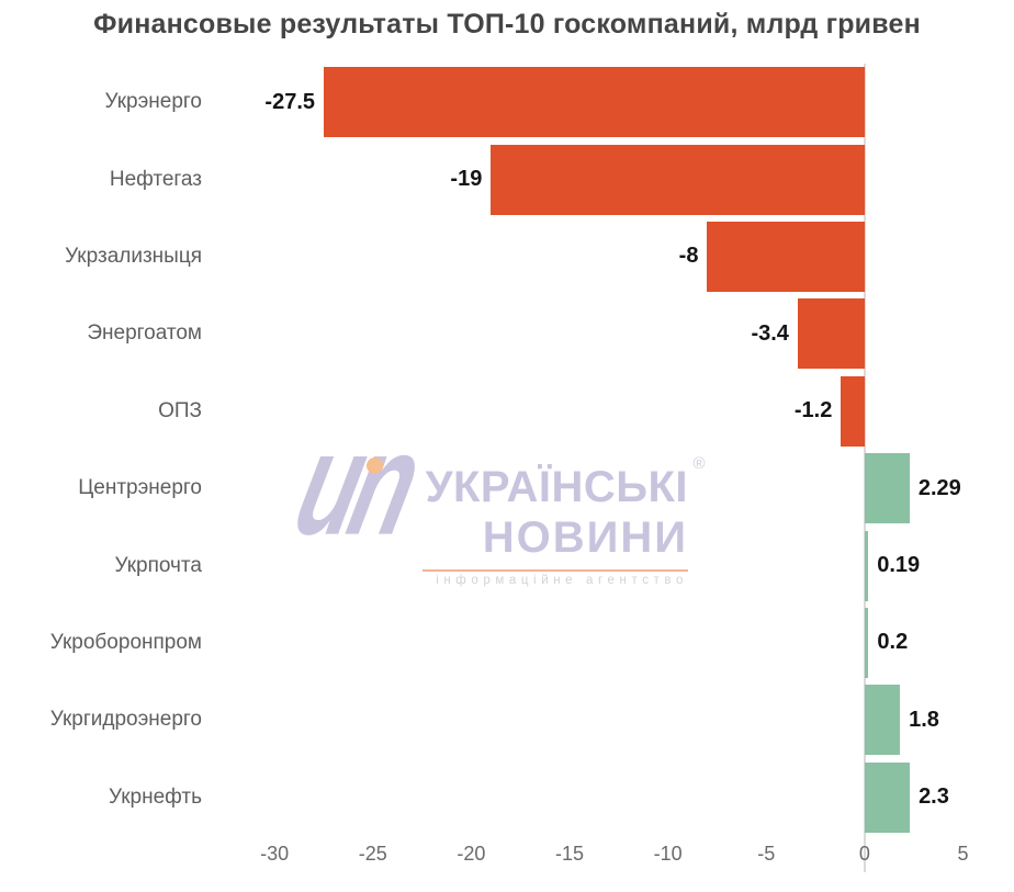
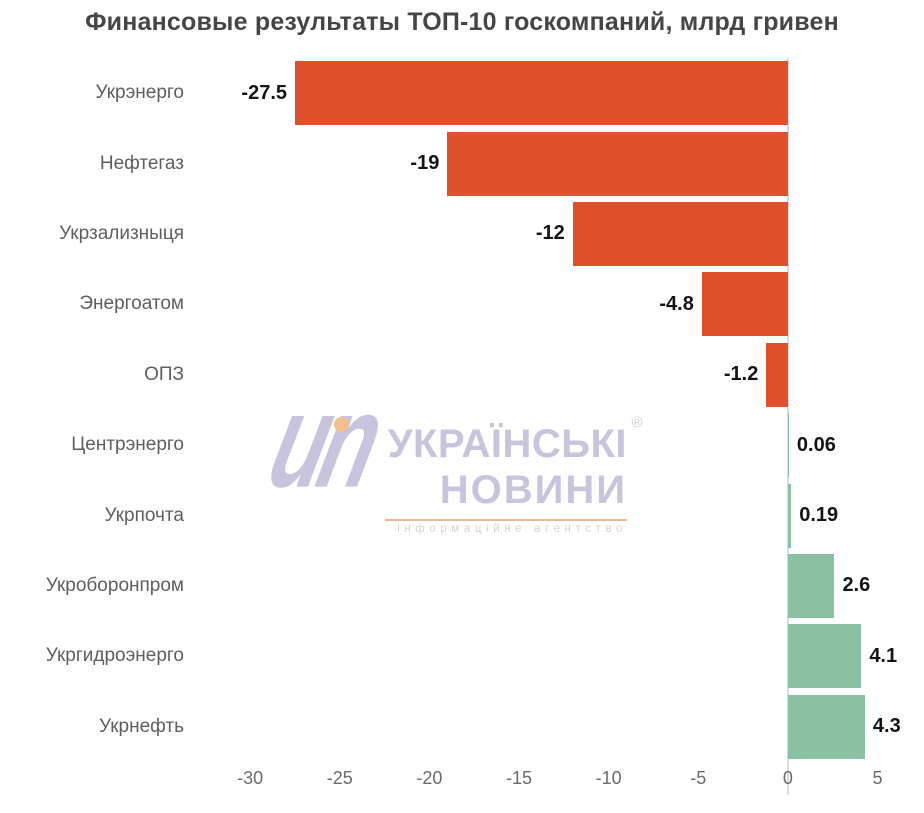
Укрзализныця: -8 -> -12
Энергоатом: -3.4 -> -4.8
Центрэнерго: 2.29 -> 0.06
Укроборонпром: 0.2 -> 2.6
Укргидроэнерго: 1.8 -> 4.1
Укрнефть: 2.3 -> 4.3
